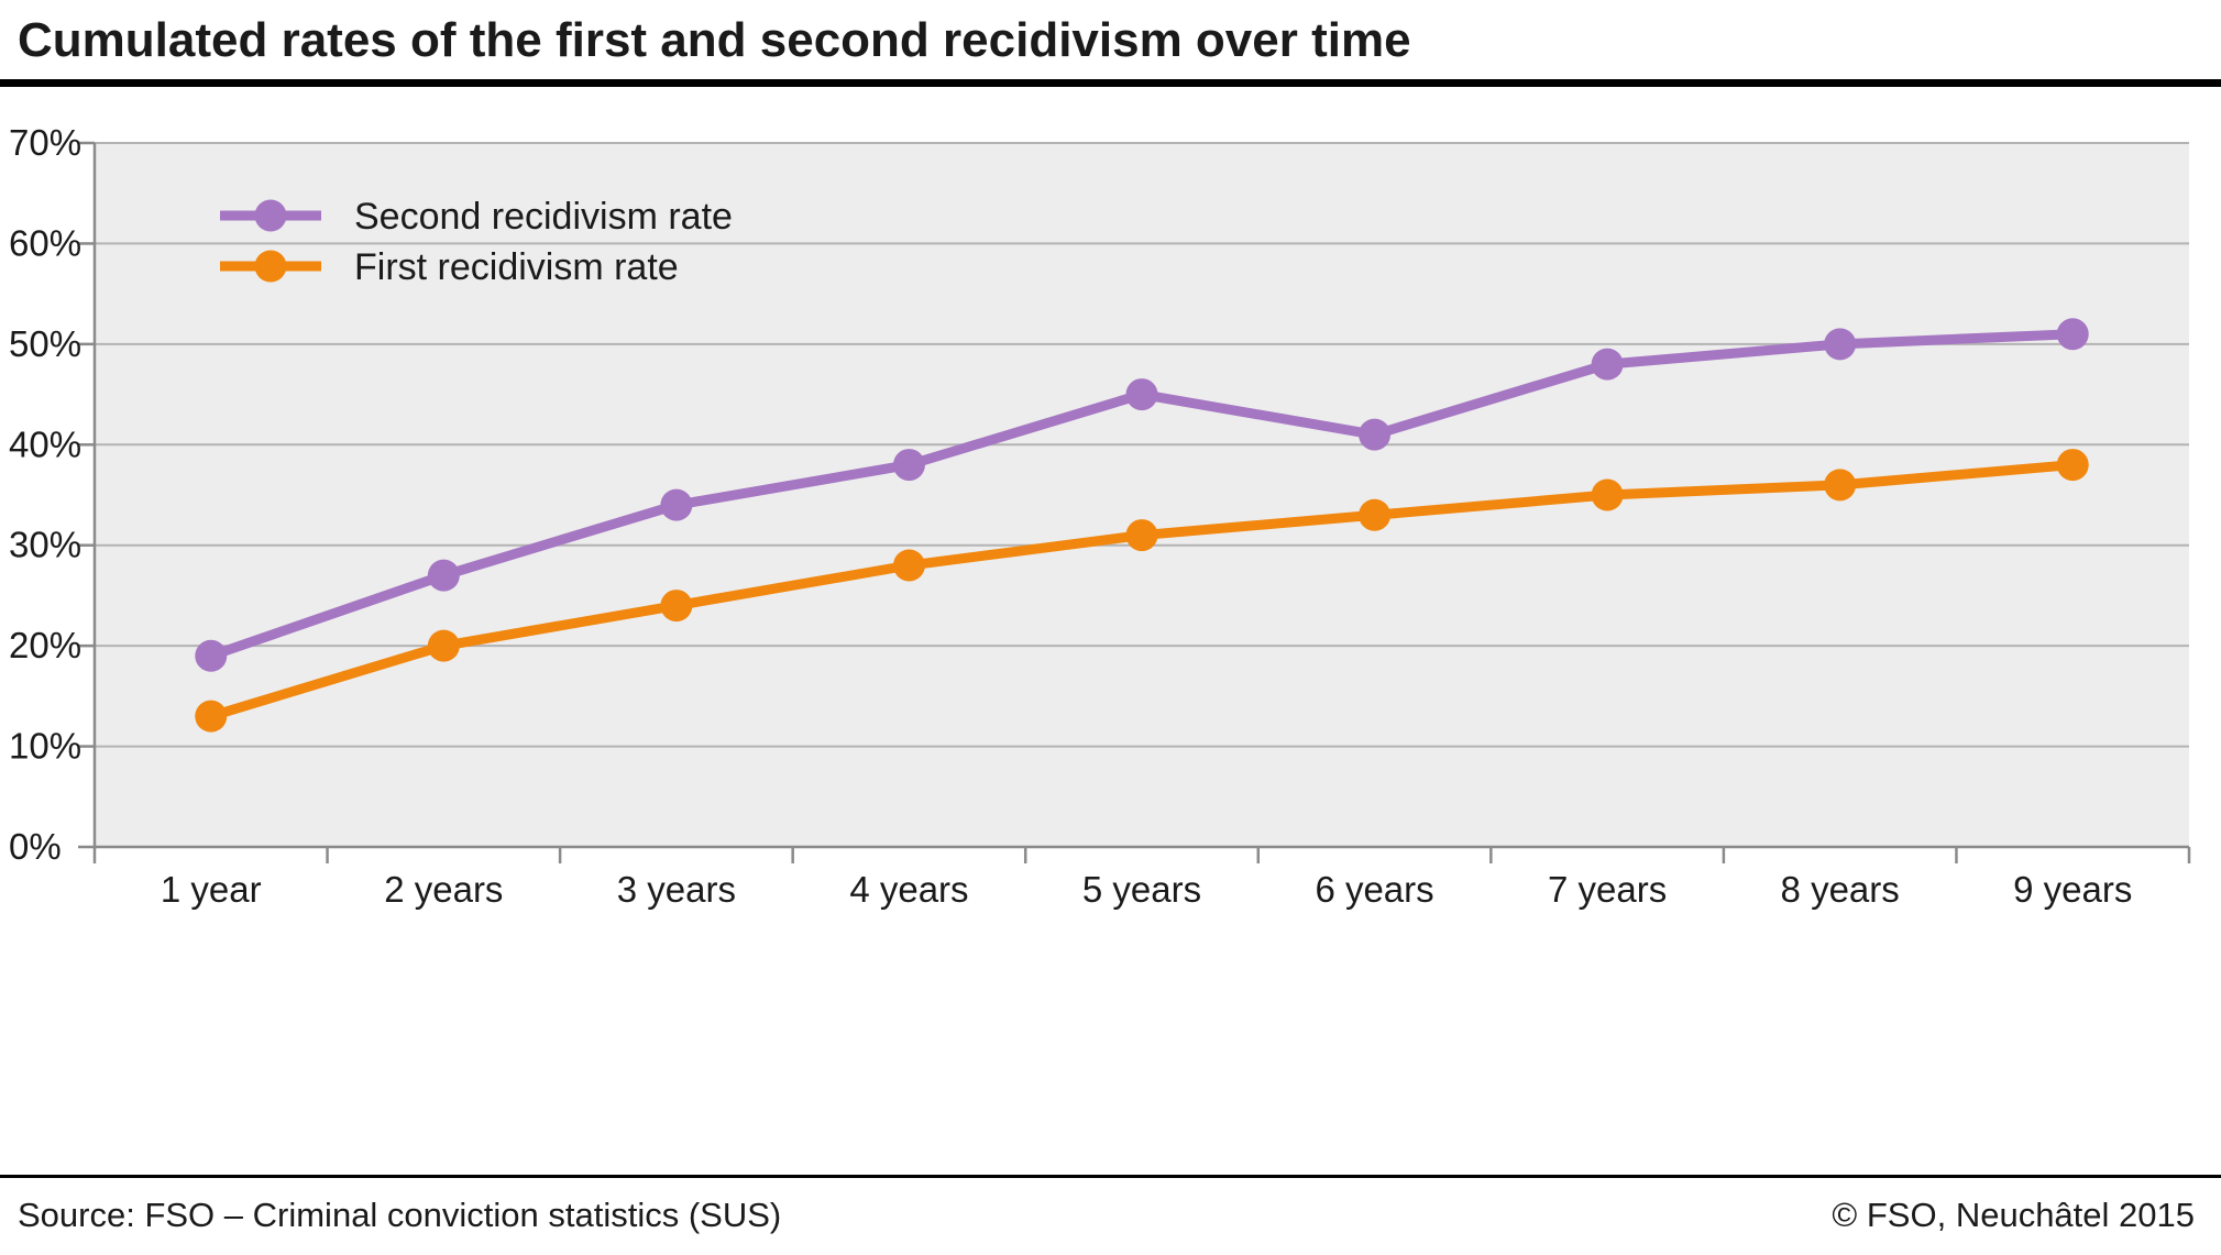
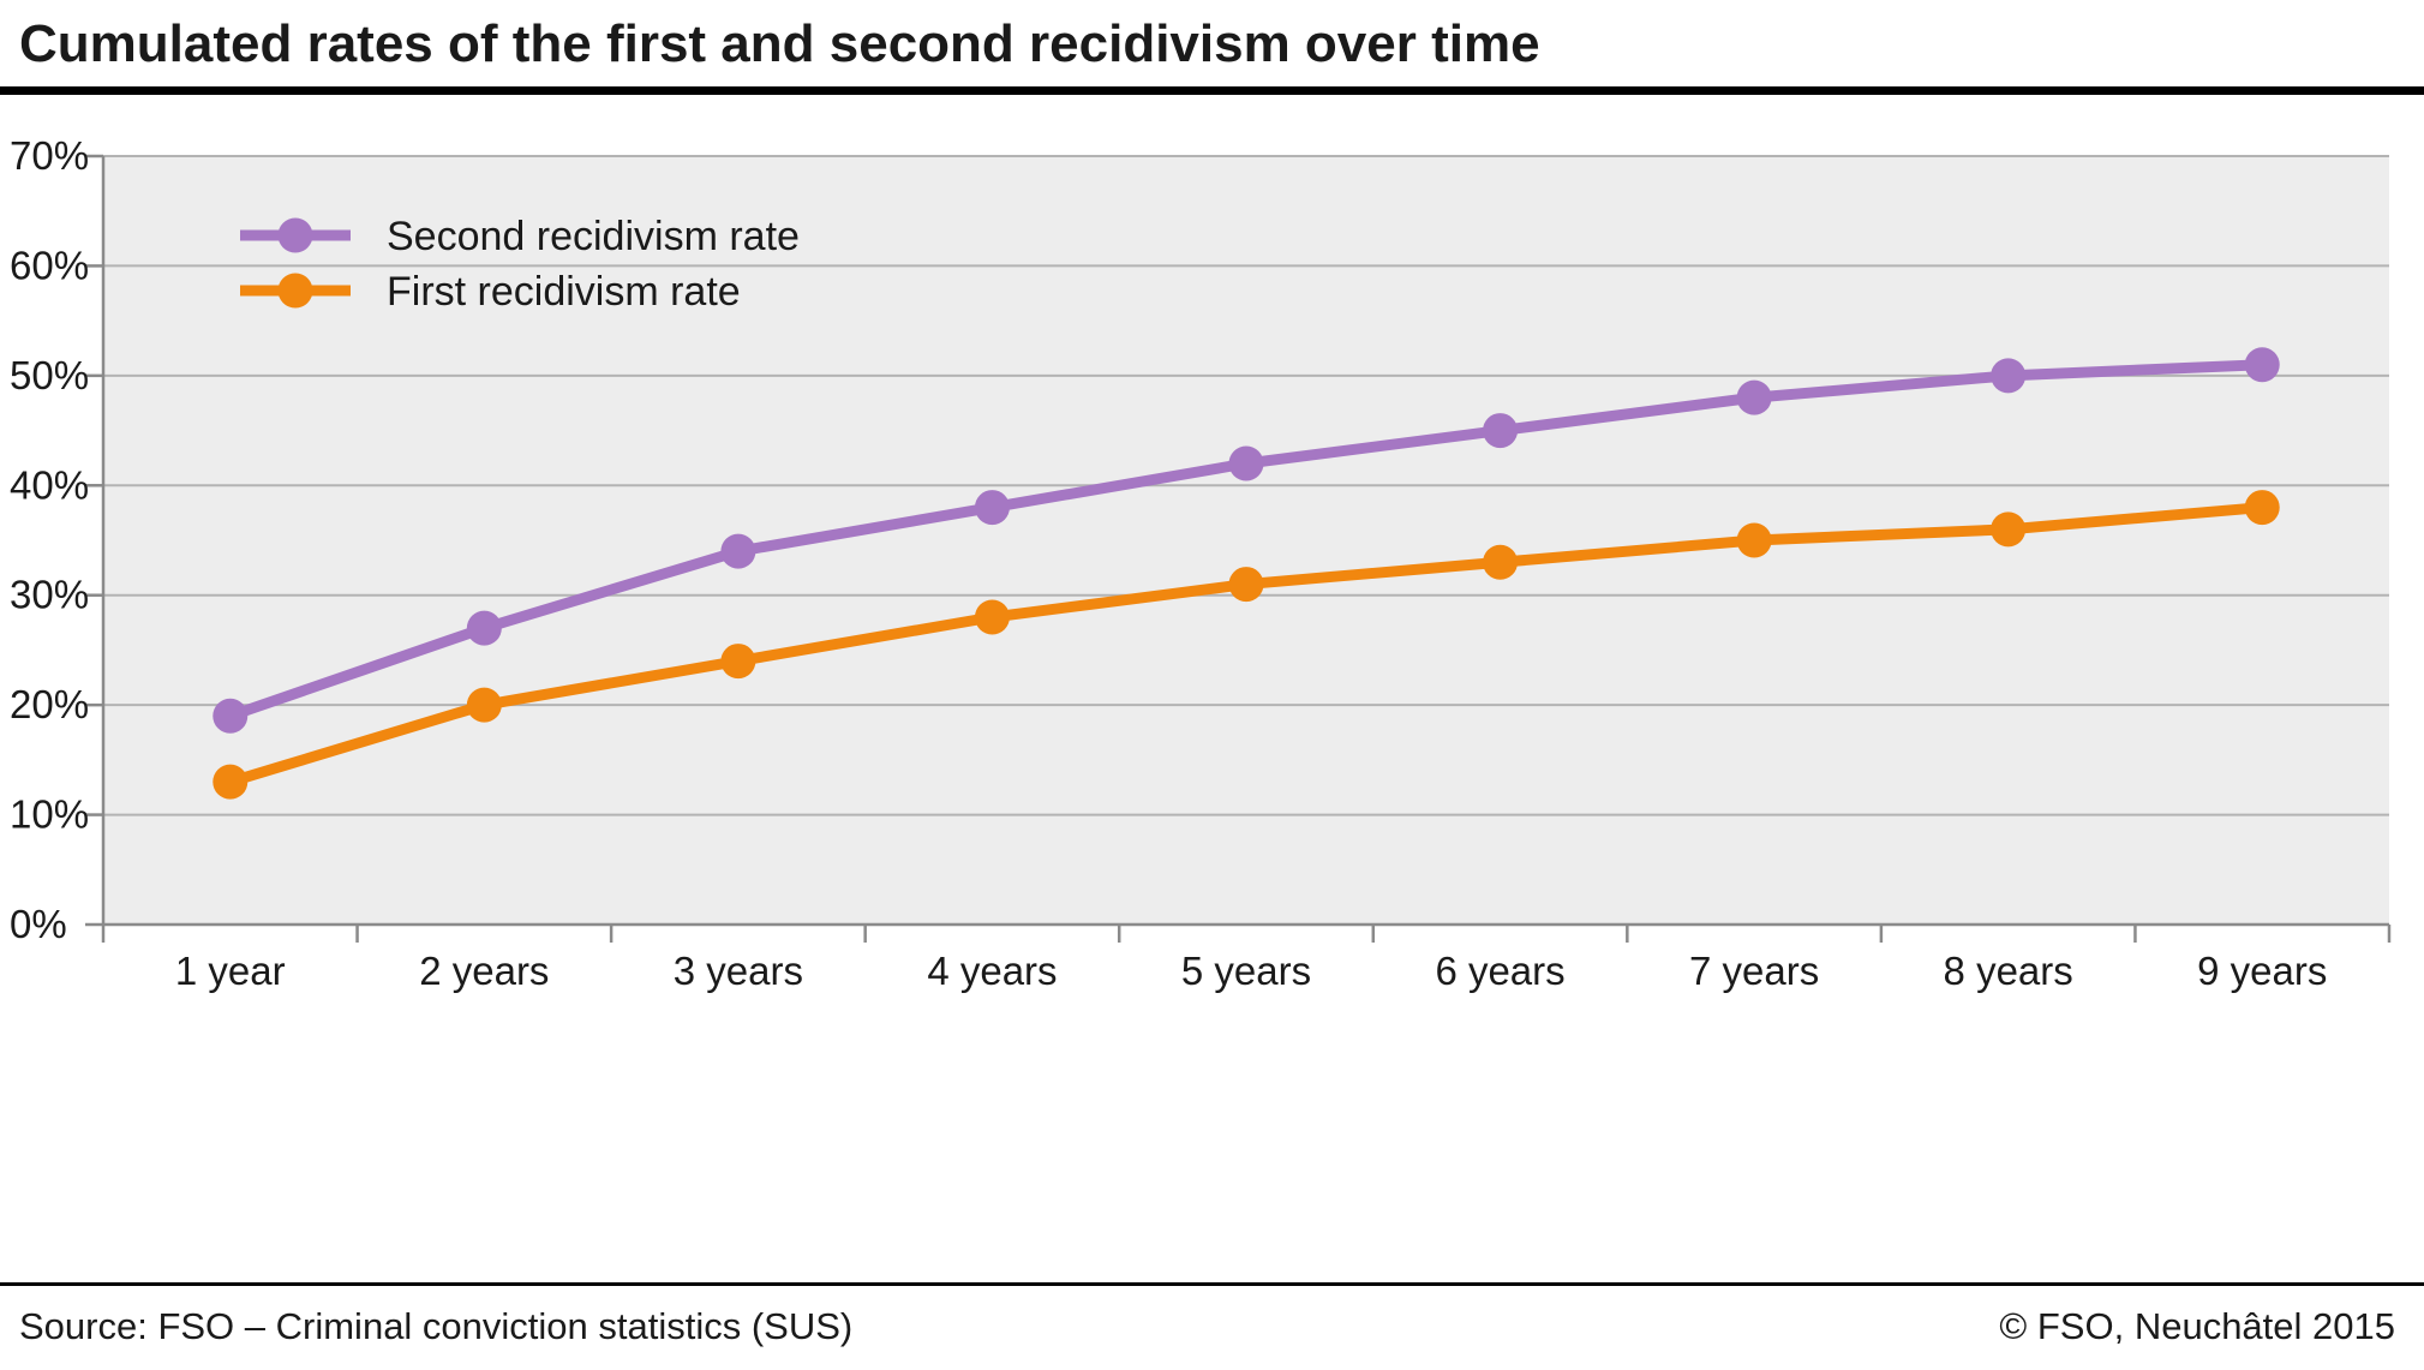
Second recidivism rate/5 years: 45% -> 42%
Second recidivism rate/6 years: 41% -> 45%
